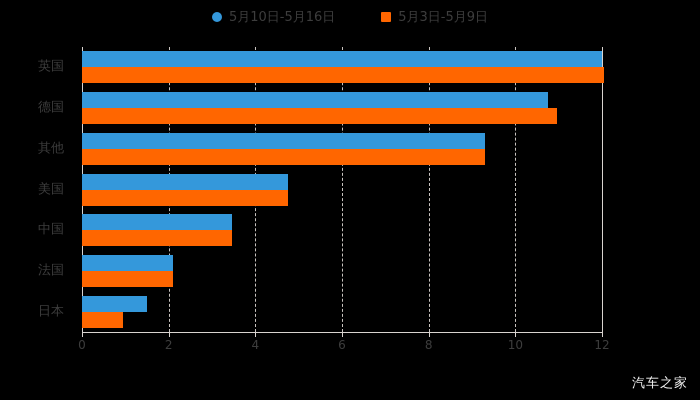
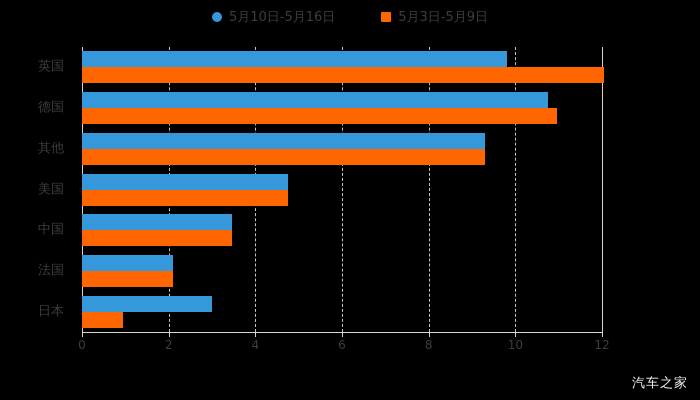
5月10日-5月16日/英国: 12.0 -> 9.8
5月10日-5月16日/日本: 1.5 -> 3.0
